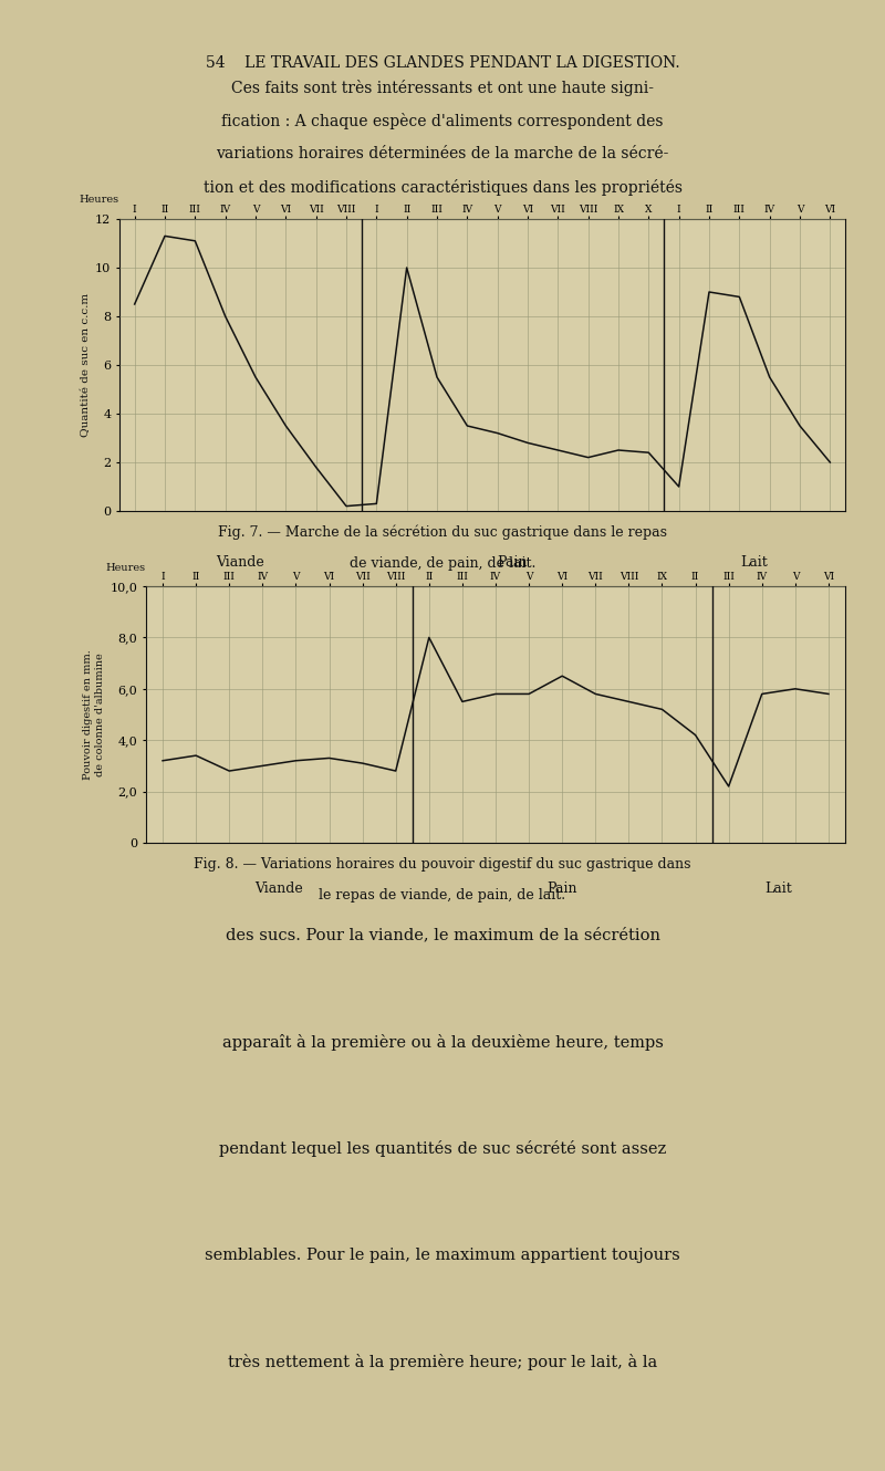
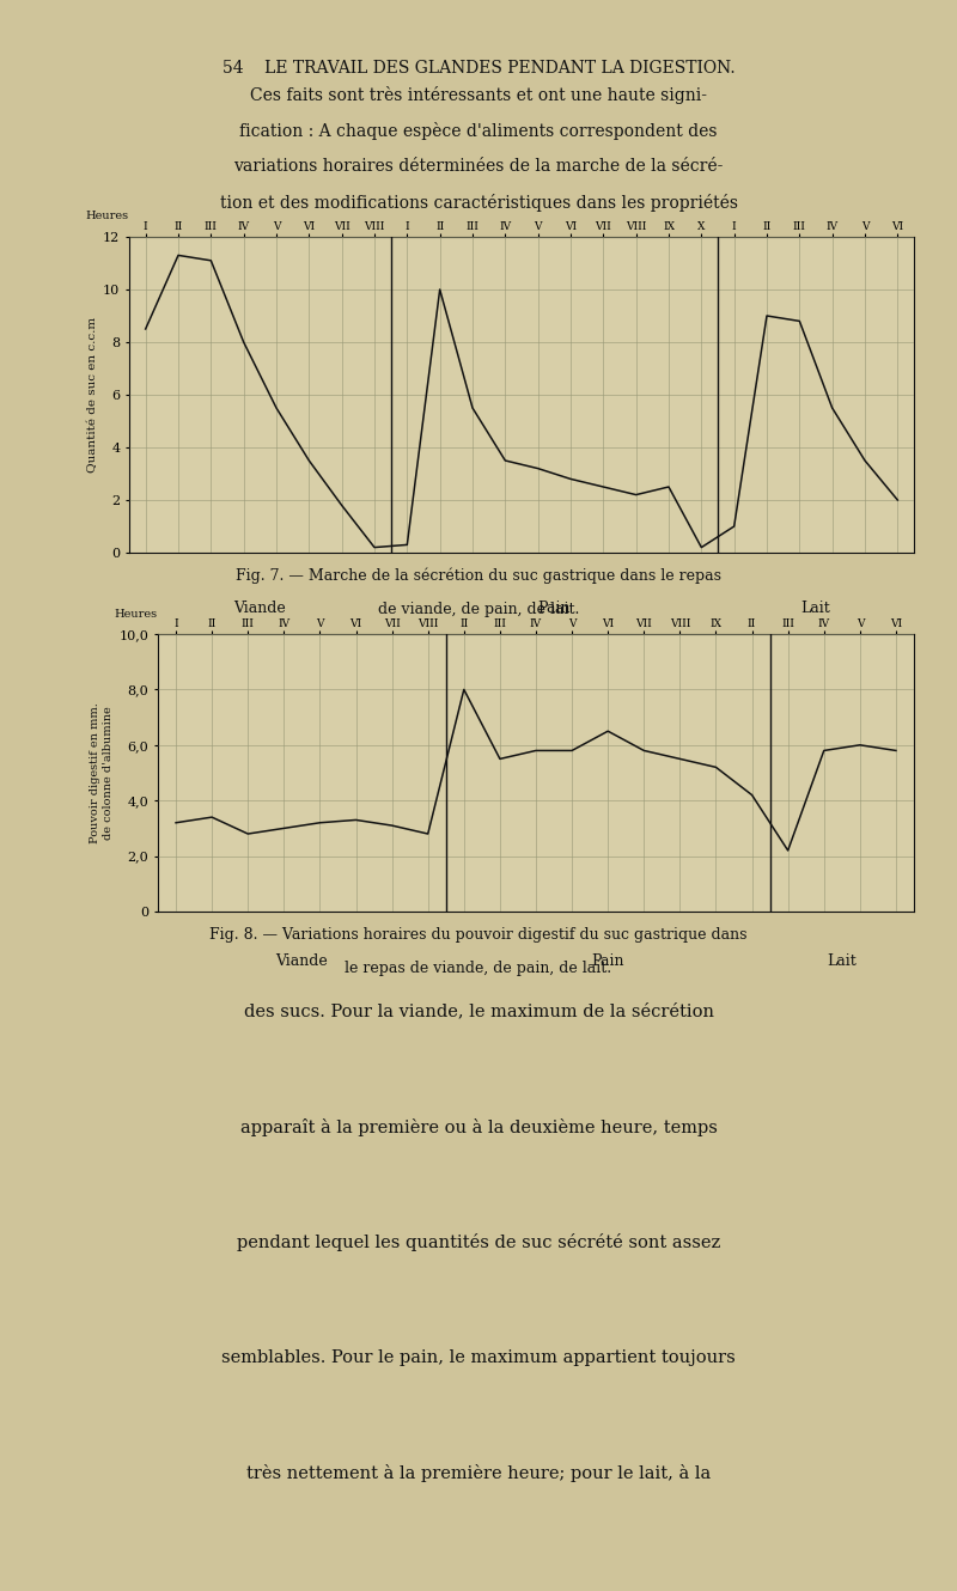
X: 2.4 -> 0.2
